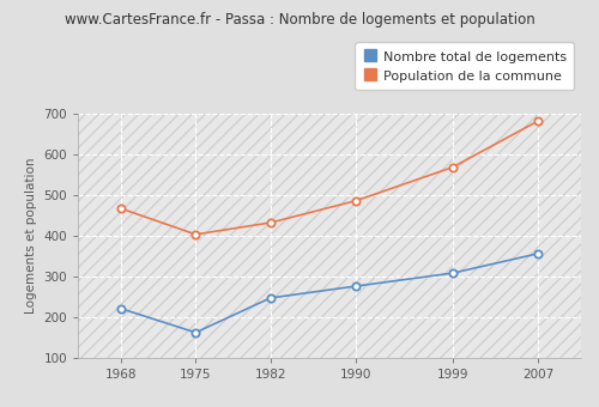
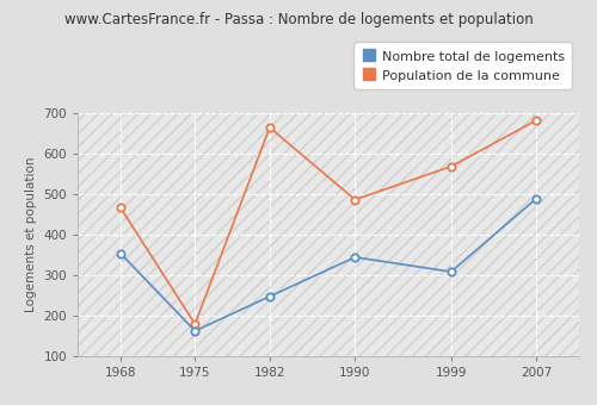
Nombre total de logements/1968: 222 -> 355
Population de la commune/1975: 404 -> 180
Population de la commune/1982: 433 -> 665
Nombre total de logements/1990: 277 -> 345
Nombre total de logements/2007: 357 -> 490
